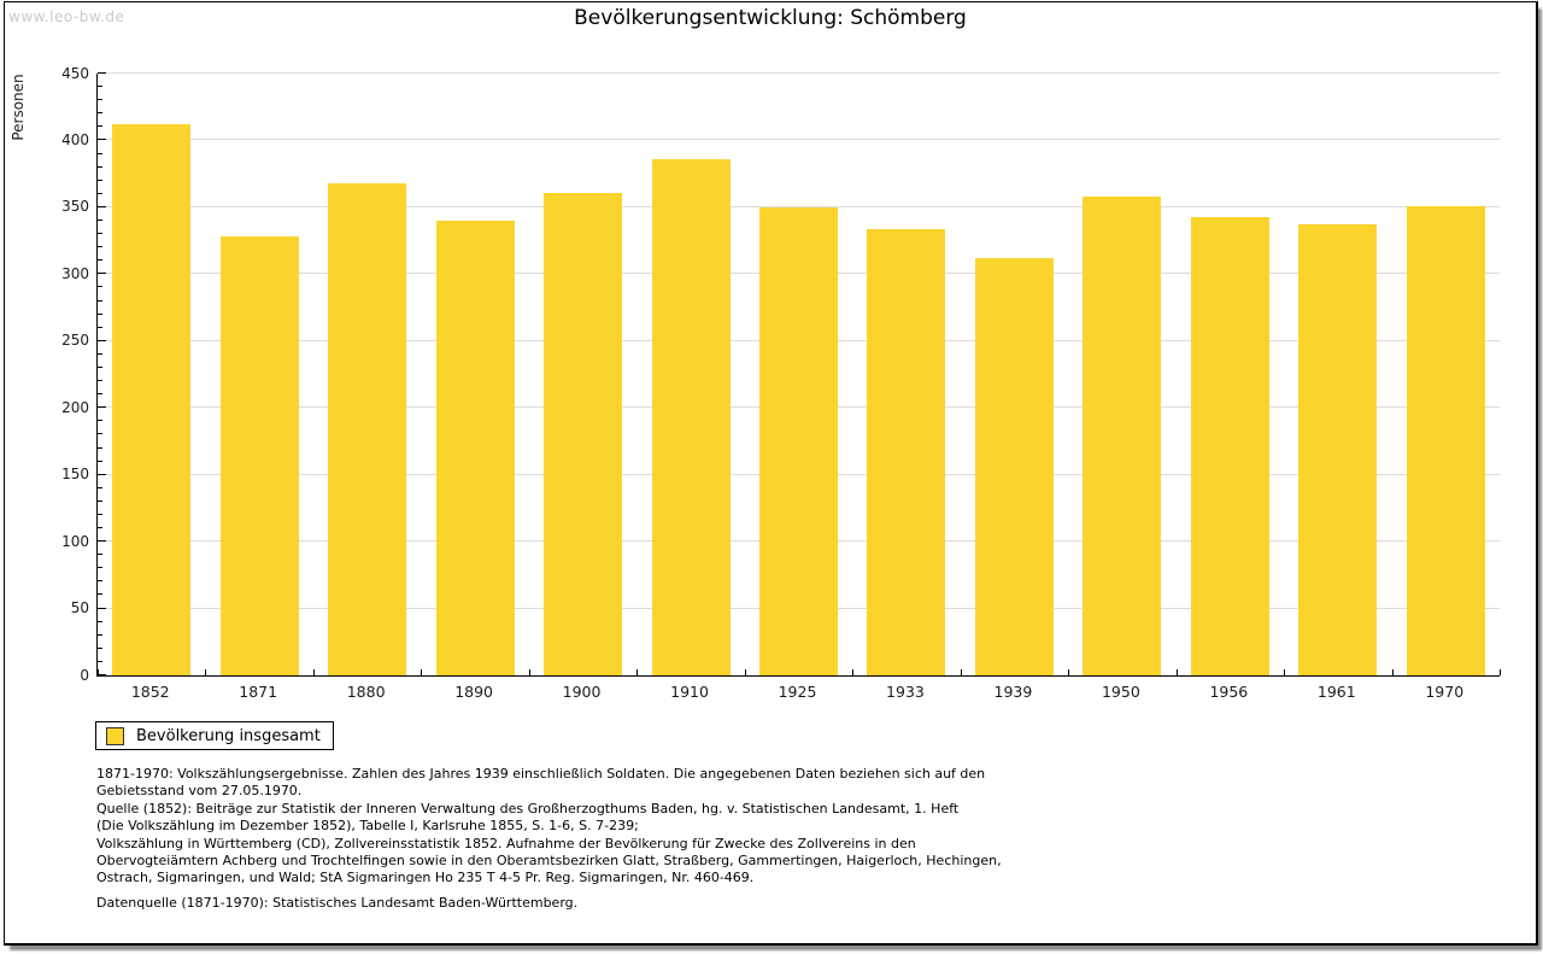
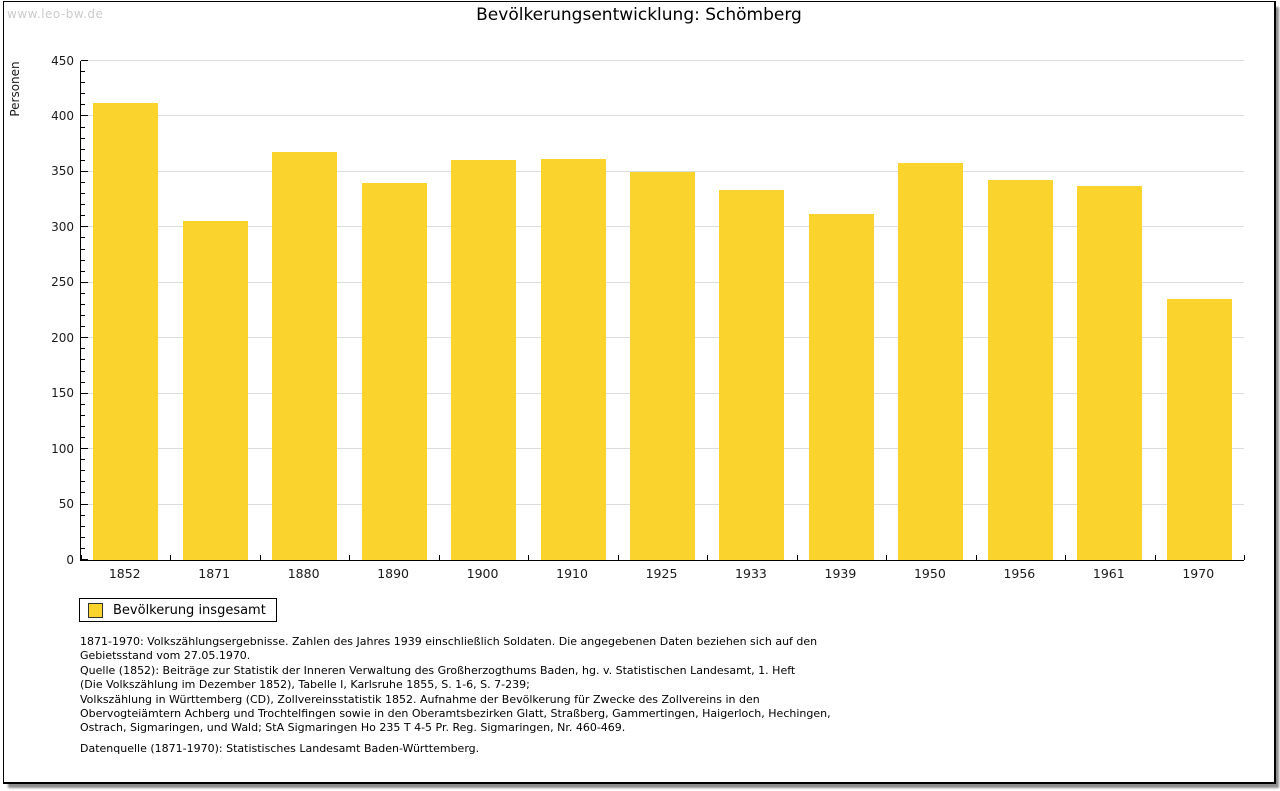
1871: 328 -> 306
1910: 386 -> 362
1970: 351 -> 235
